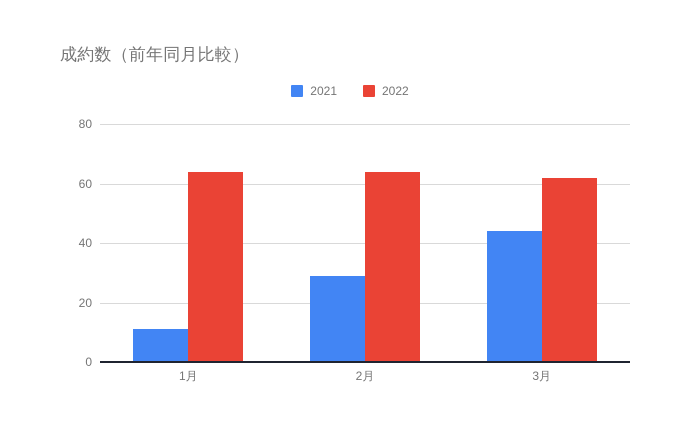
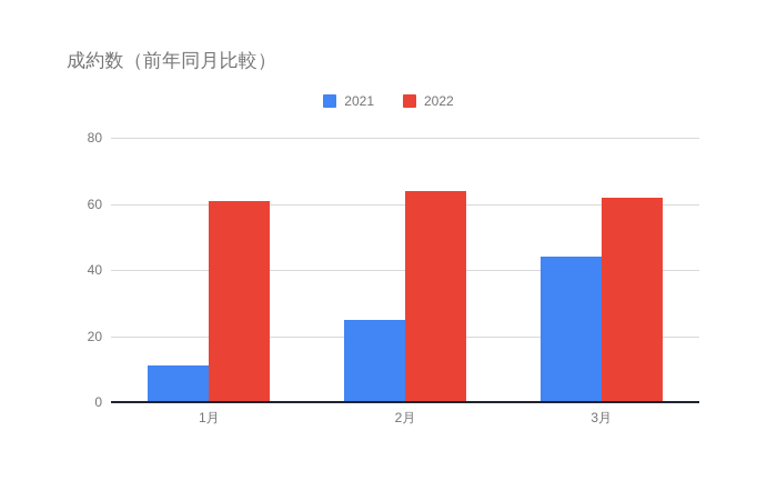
2022/1月: 64 -> 61
2021/2月: 29 -> 25
